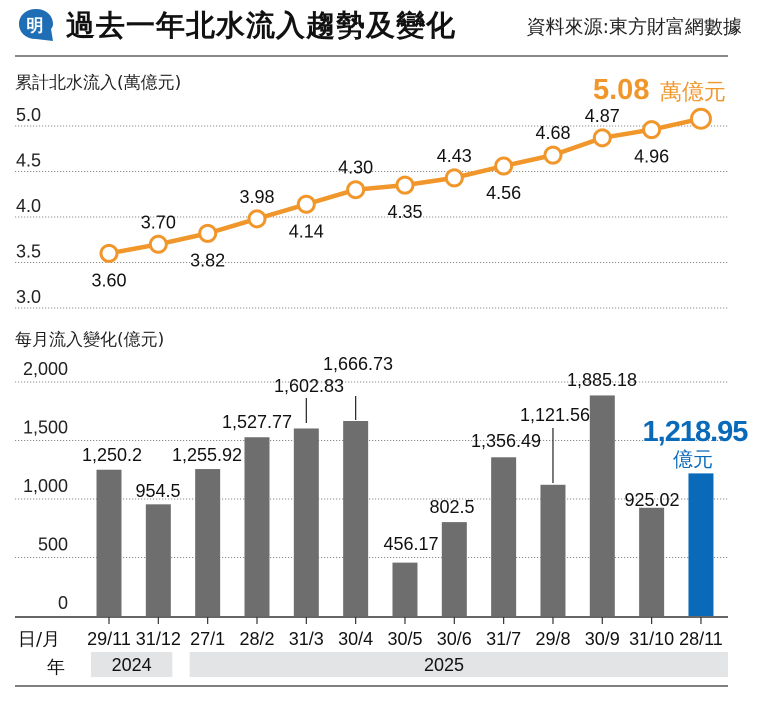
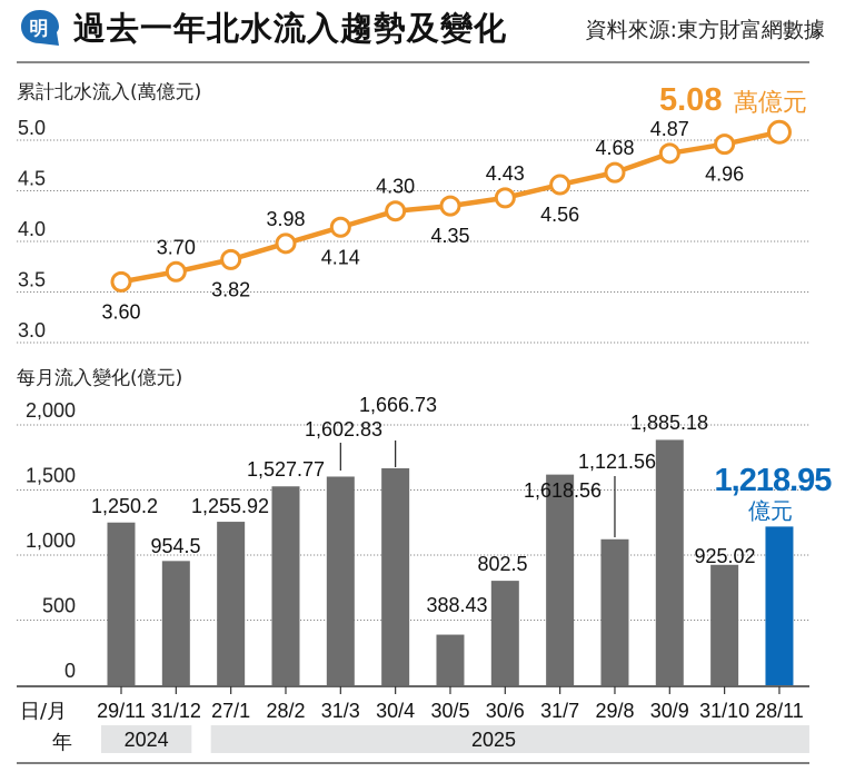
每月流入變化(億元)/30/5: 456.17 -> 388.43
每月流入變化(億元)/31/7: 1,356.49 -> 1,618.56
